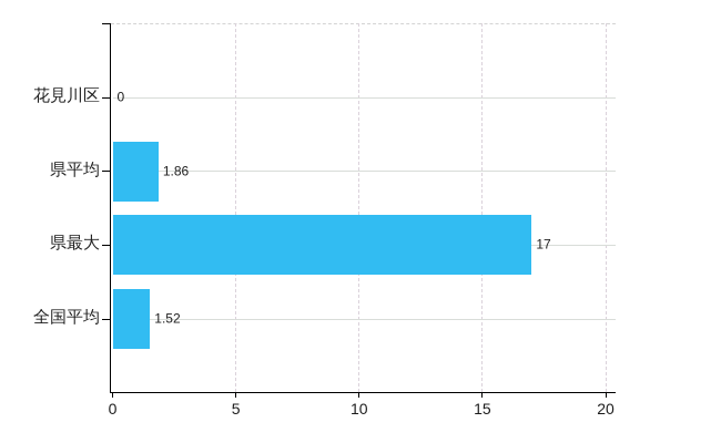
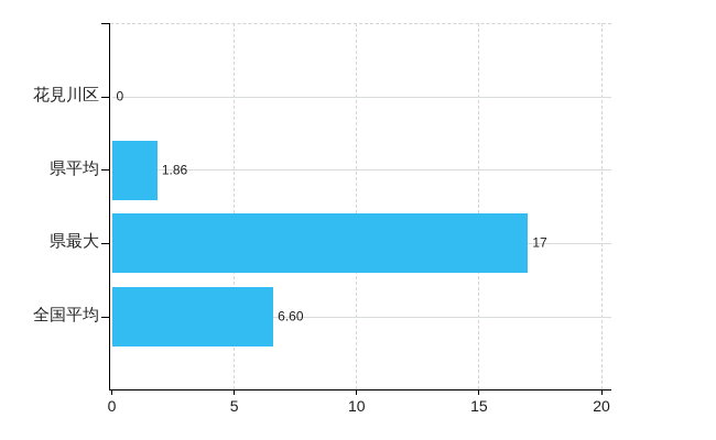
全国平均: 1.52 -> 6.60
